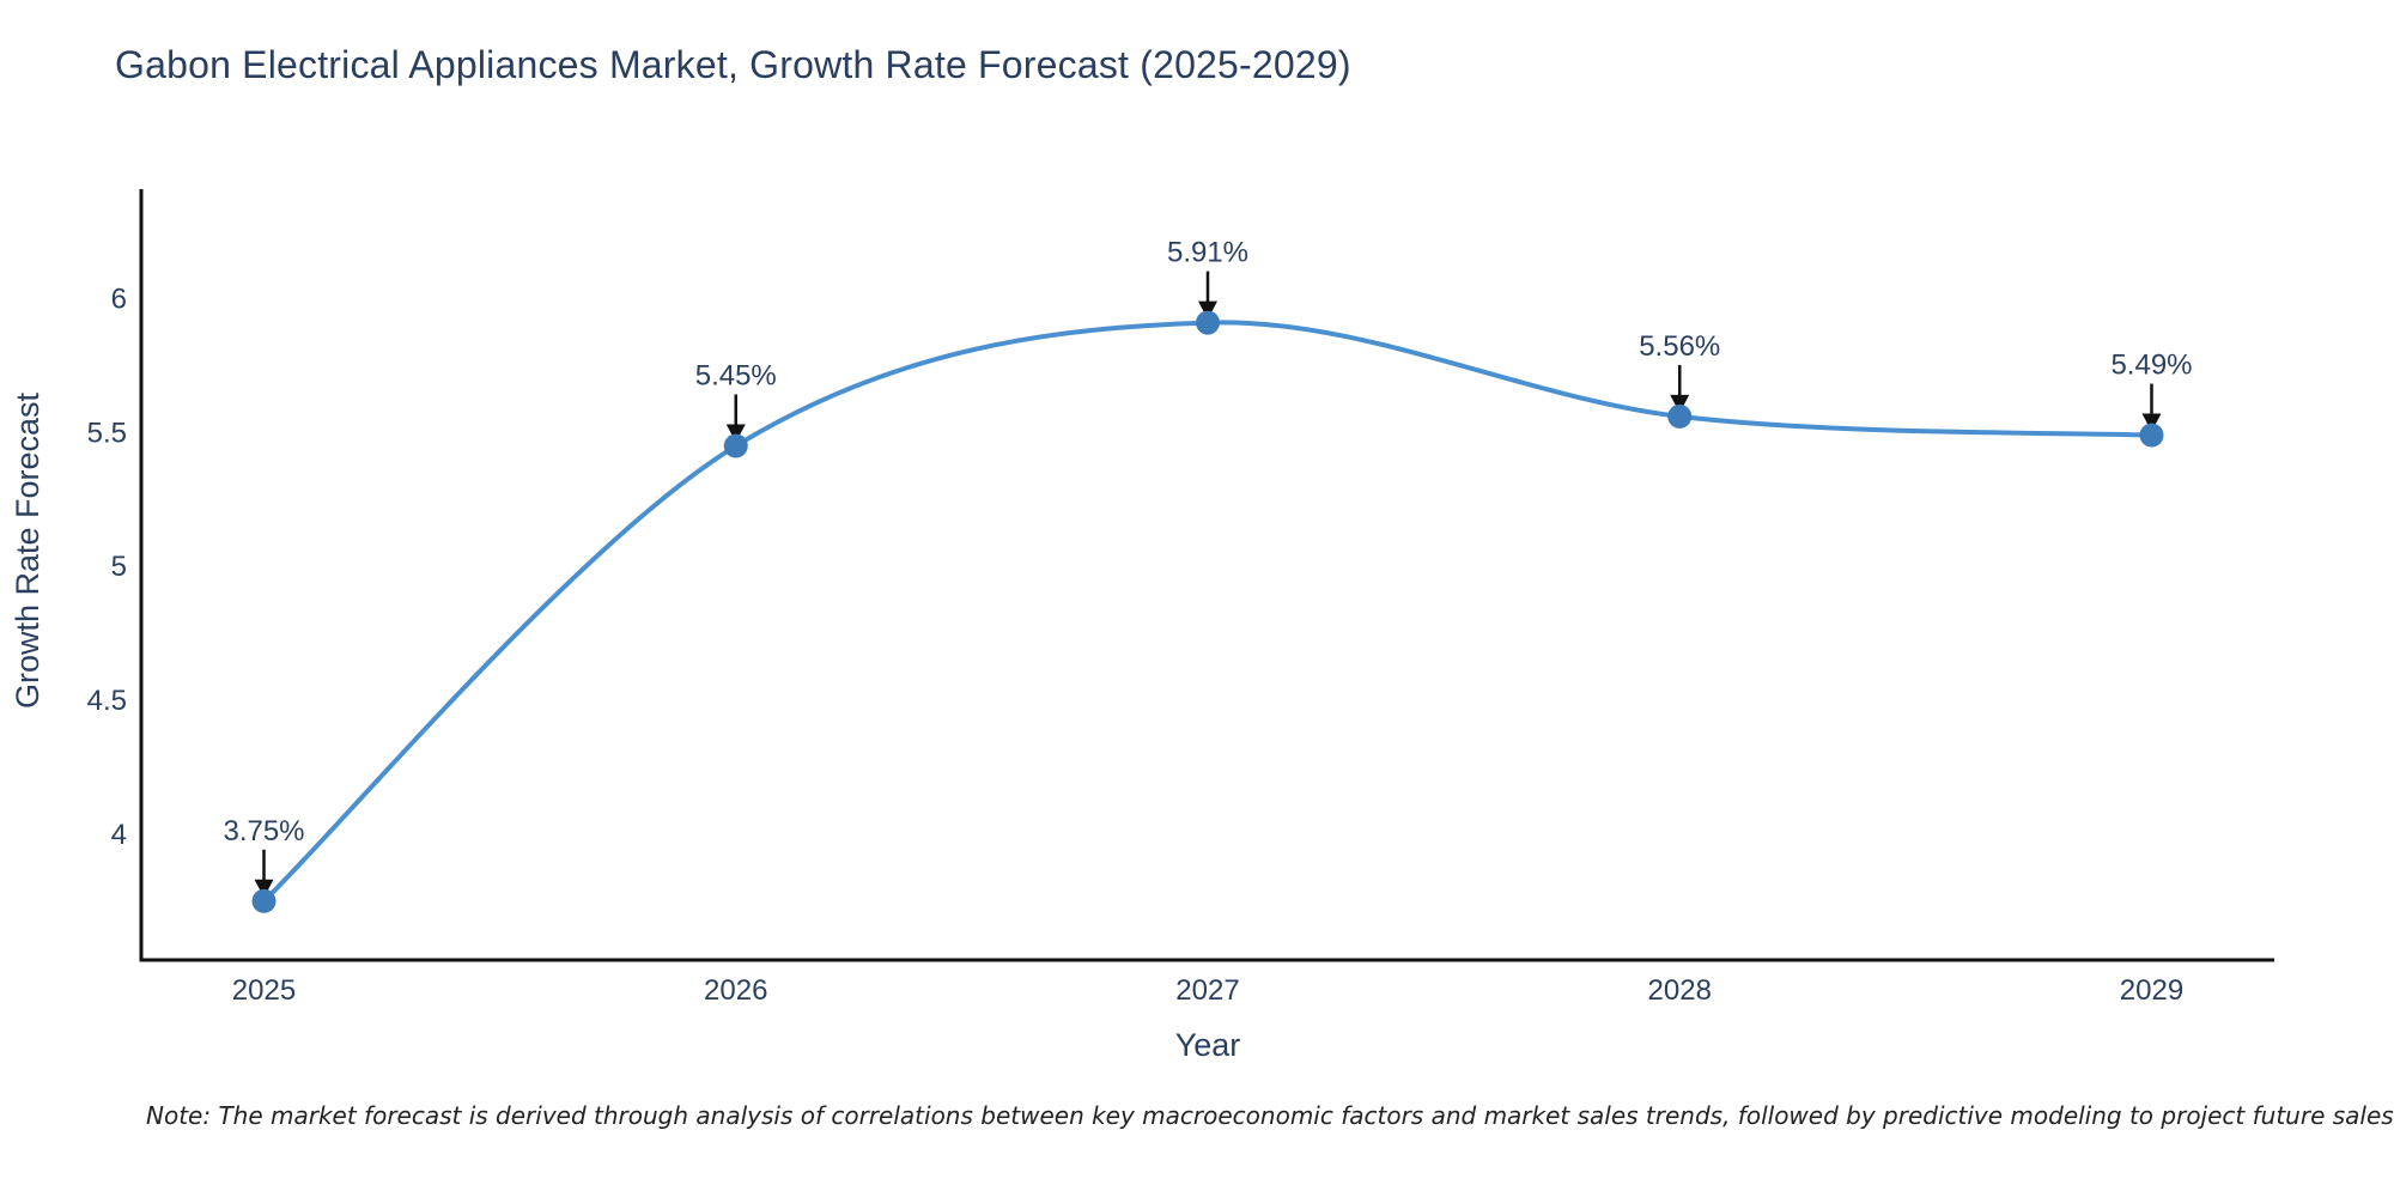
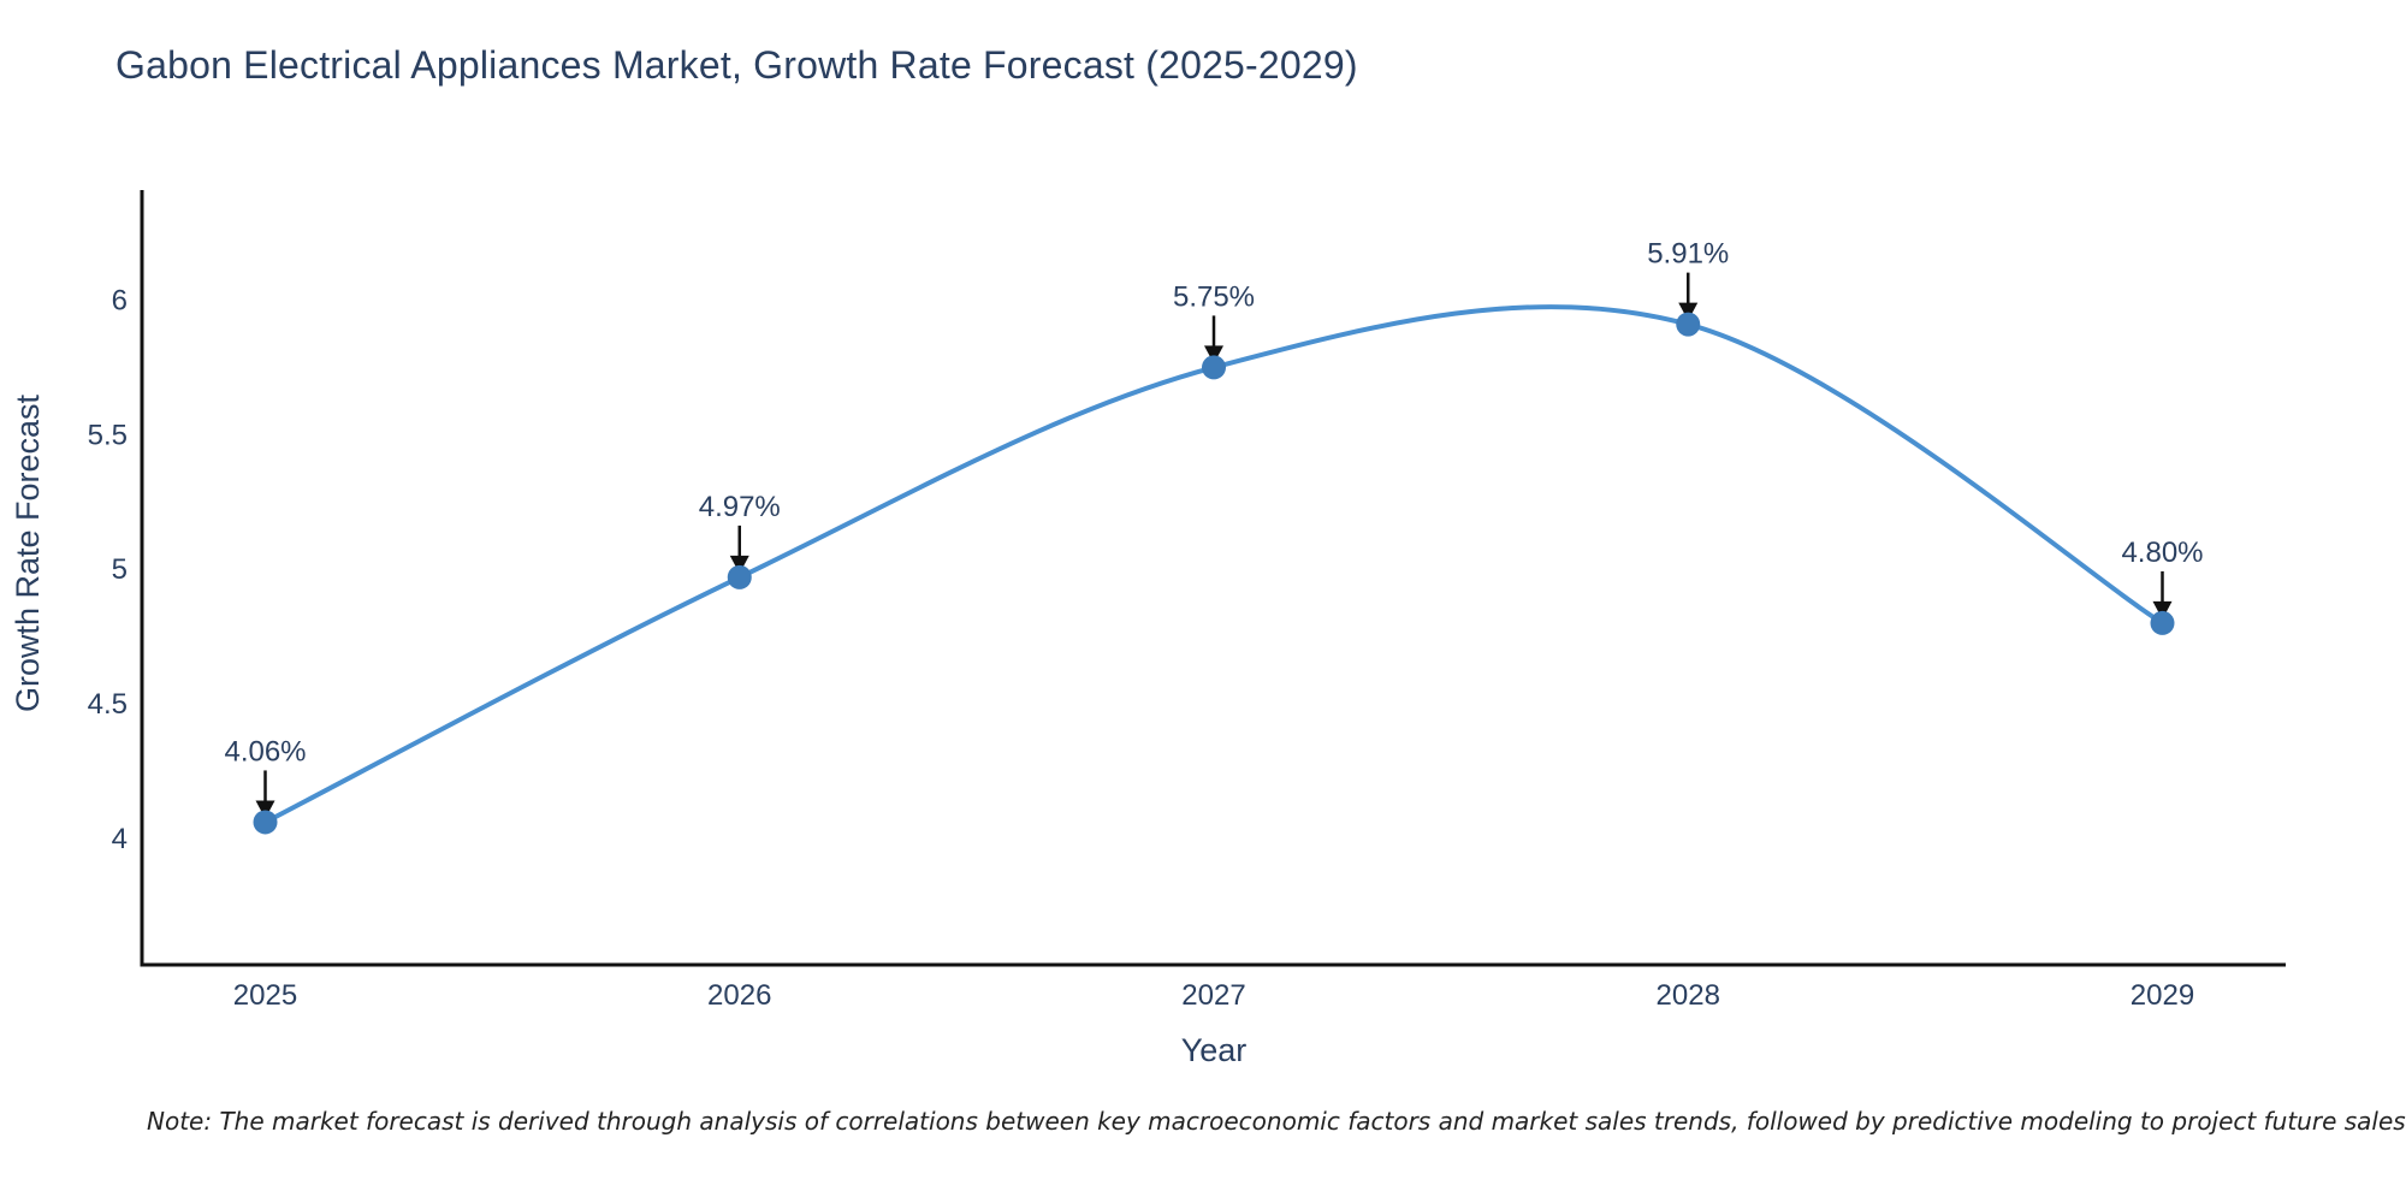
2025: 3.75% -> 4.06%
2026: 5.45% -> 4.97%
2027: 5.91% -> 5.75%
2028: 5.56% -> 5.91%
2029: 5.49% -> 4.80%
